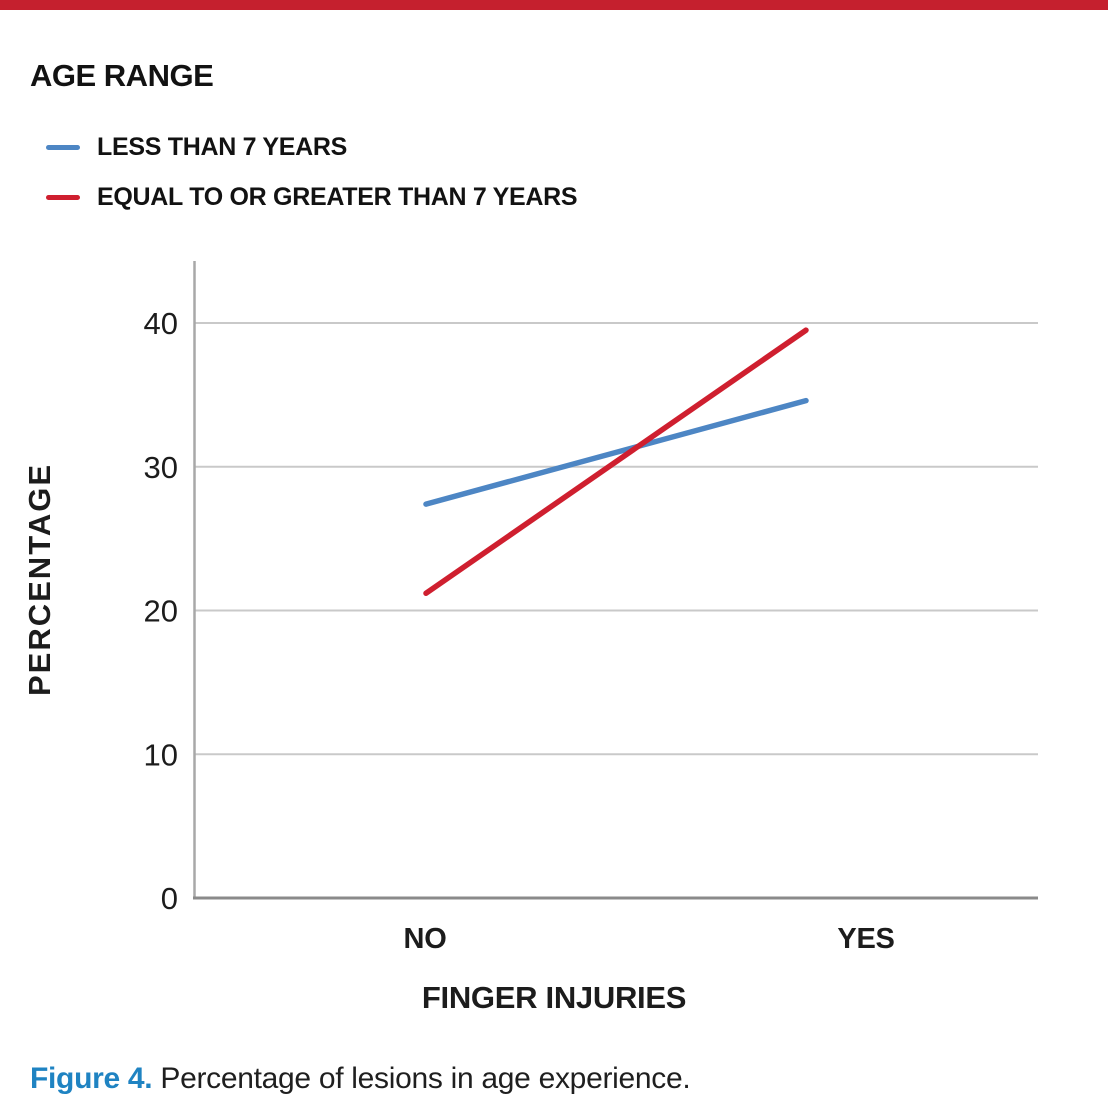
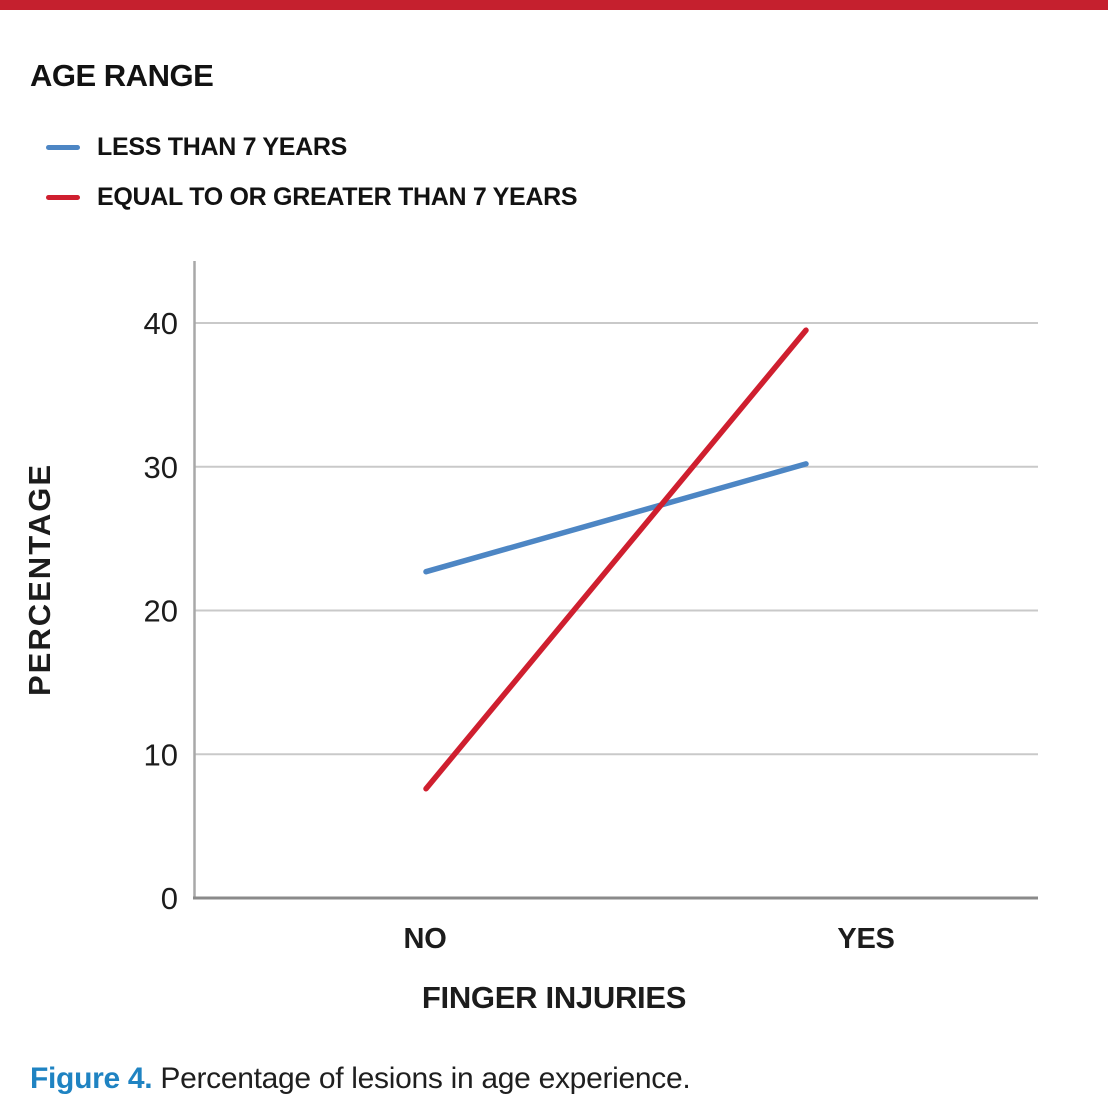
LESS THAN 7 YEARS/NO: 27.4 -> 22.7
EQUAL TO OR GREATER THAN 7 YEARS/NO: 21.2 -> 7.6
LESS THAN 7 YEARS/YES: 34.6 -> 30.2
